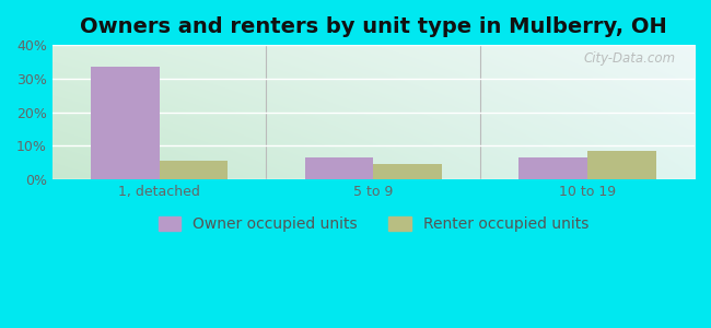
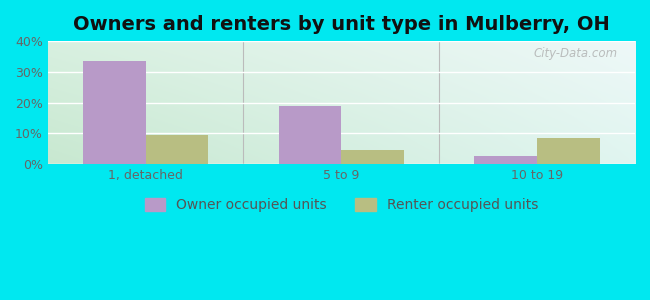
Renter occupied units/1, detached: 5.5% -> 9.5%
Owner occupied units/5 to 9: 6.5% -> 19.0%
Owner occupied units/10 to 19: 6.5% -> 2.5%
